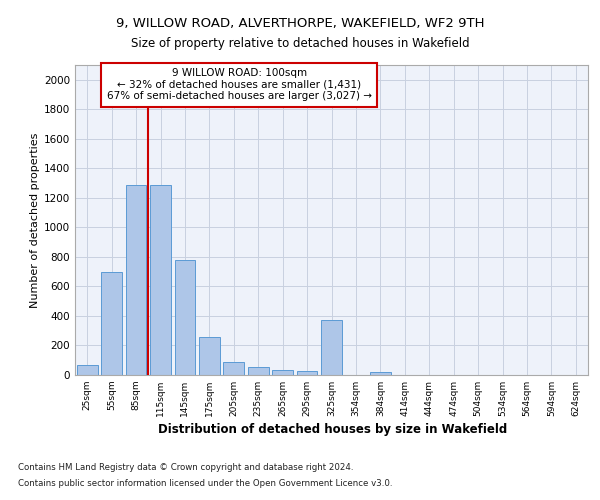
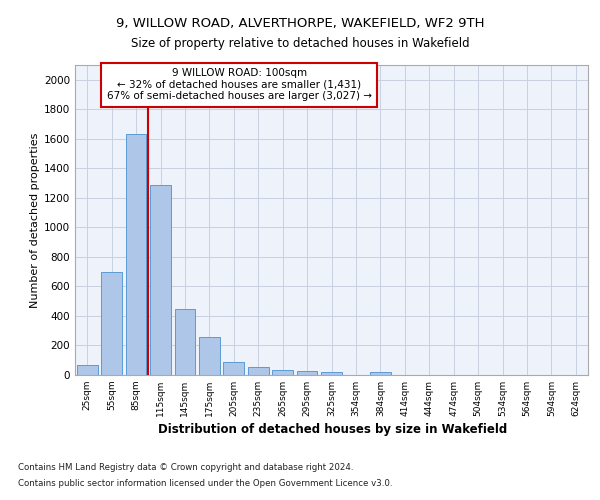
85sqm: 1290 -> 1640
145sqm: 780 -> 440
325sqm: 370 -> 20
